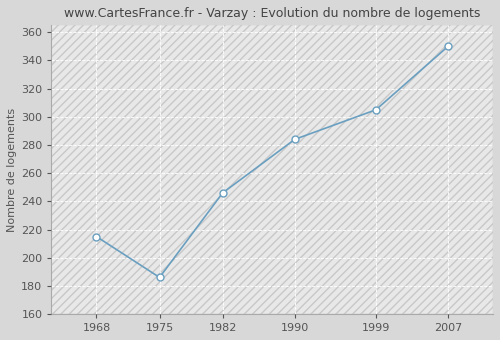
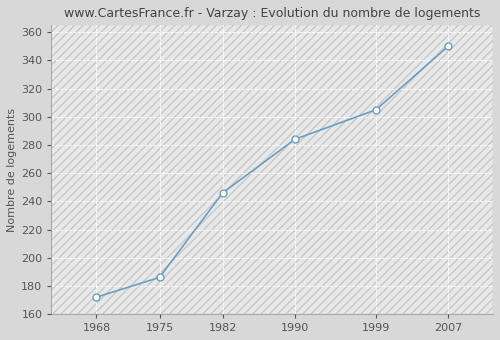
1968: 215 -> 172
